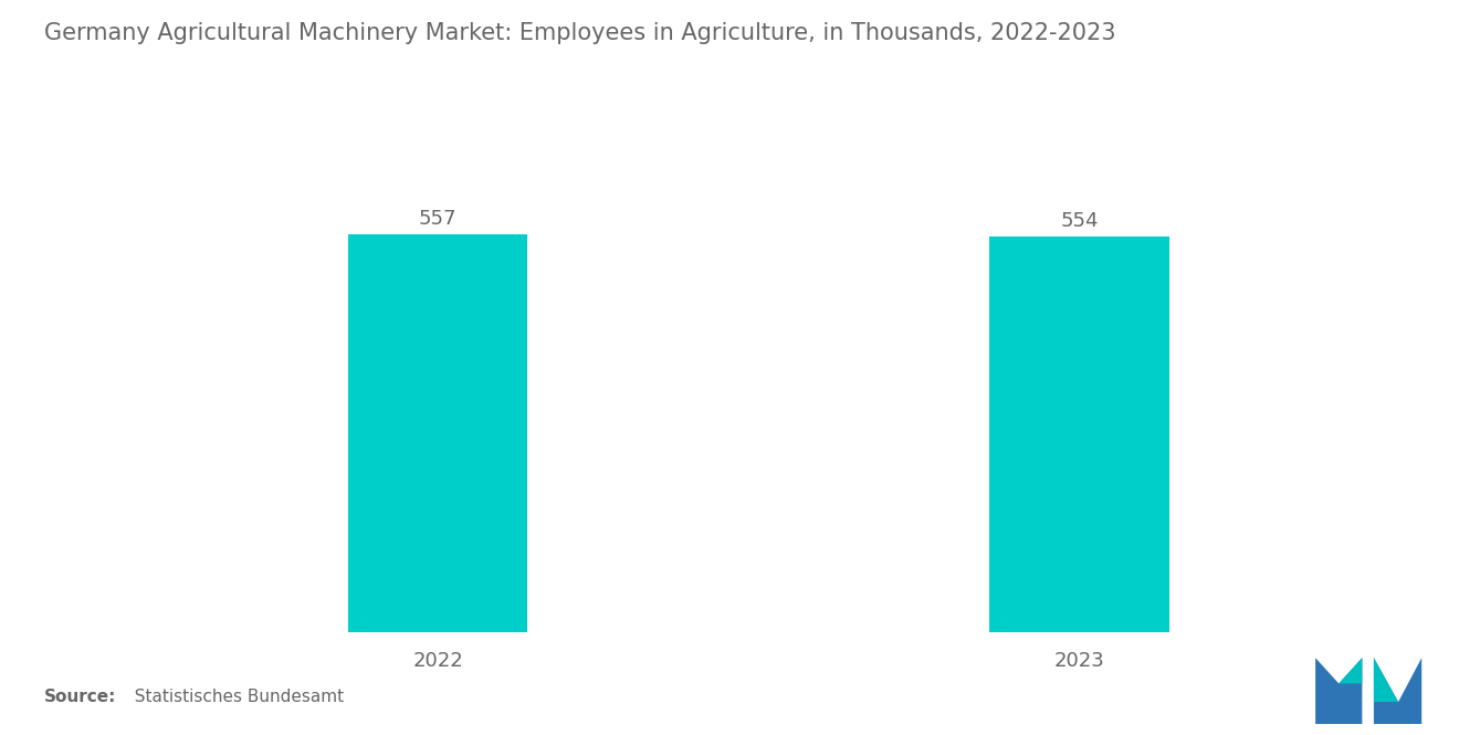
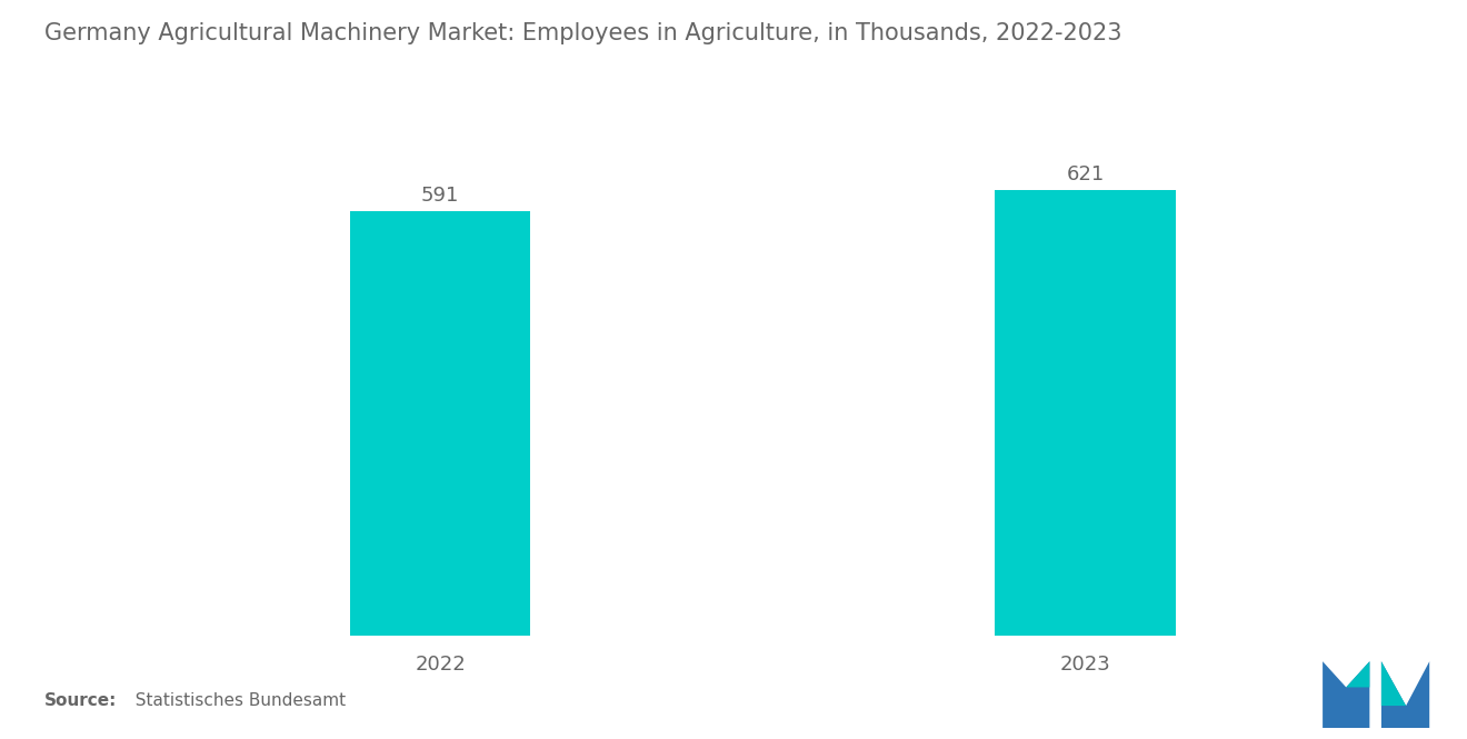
2022: 557 -> 591
2023: 554 -> 621
